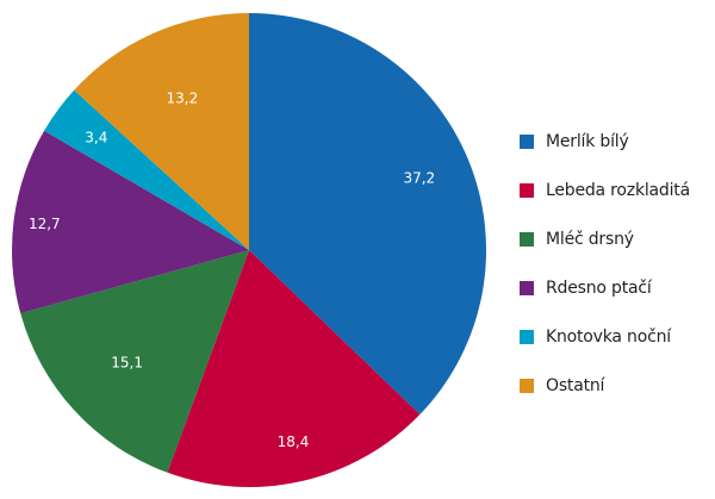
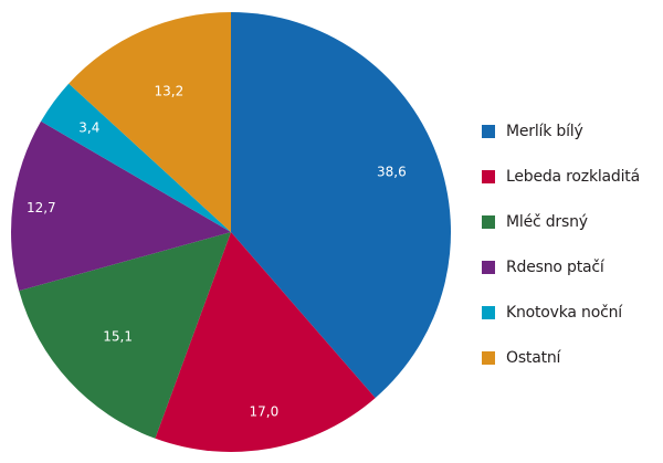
Merlík bílý: 37,2 -> 38,6
Lebeda rozkladitá: 18,4 -> 17,0
